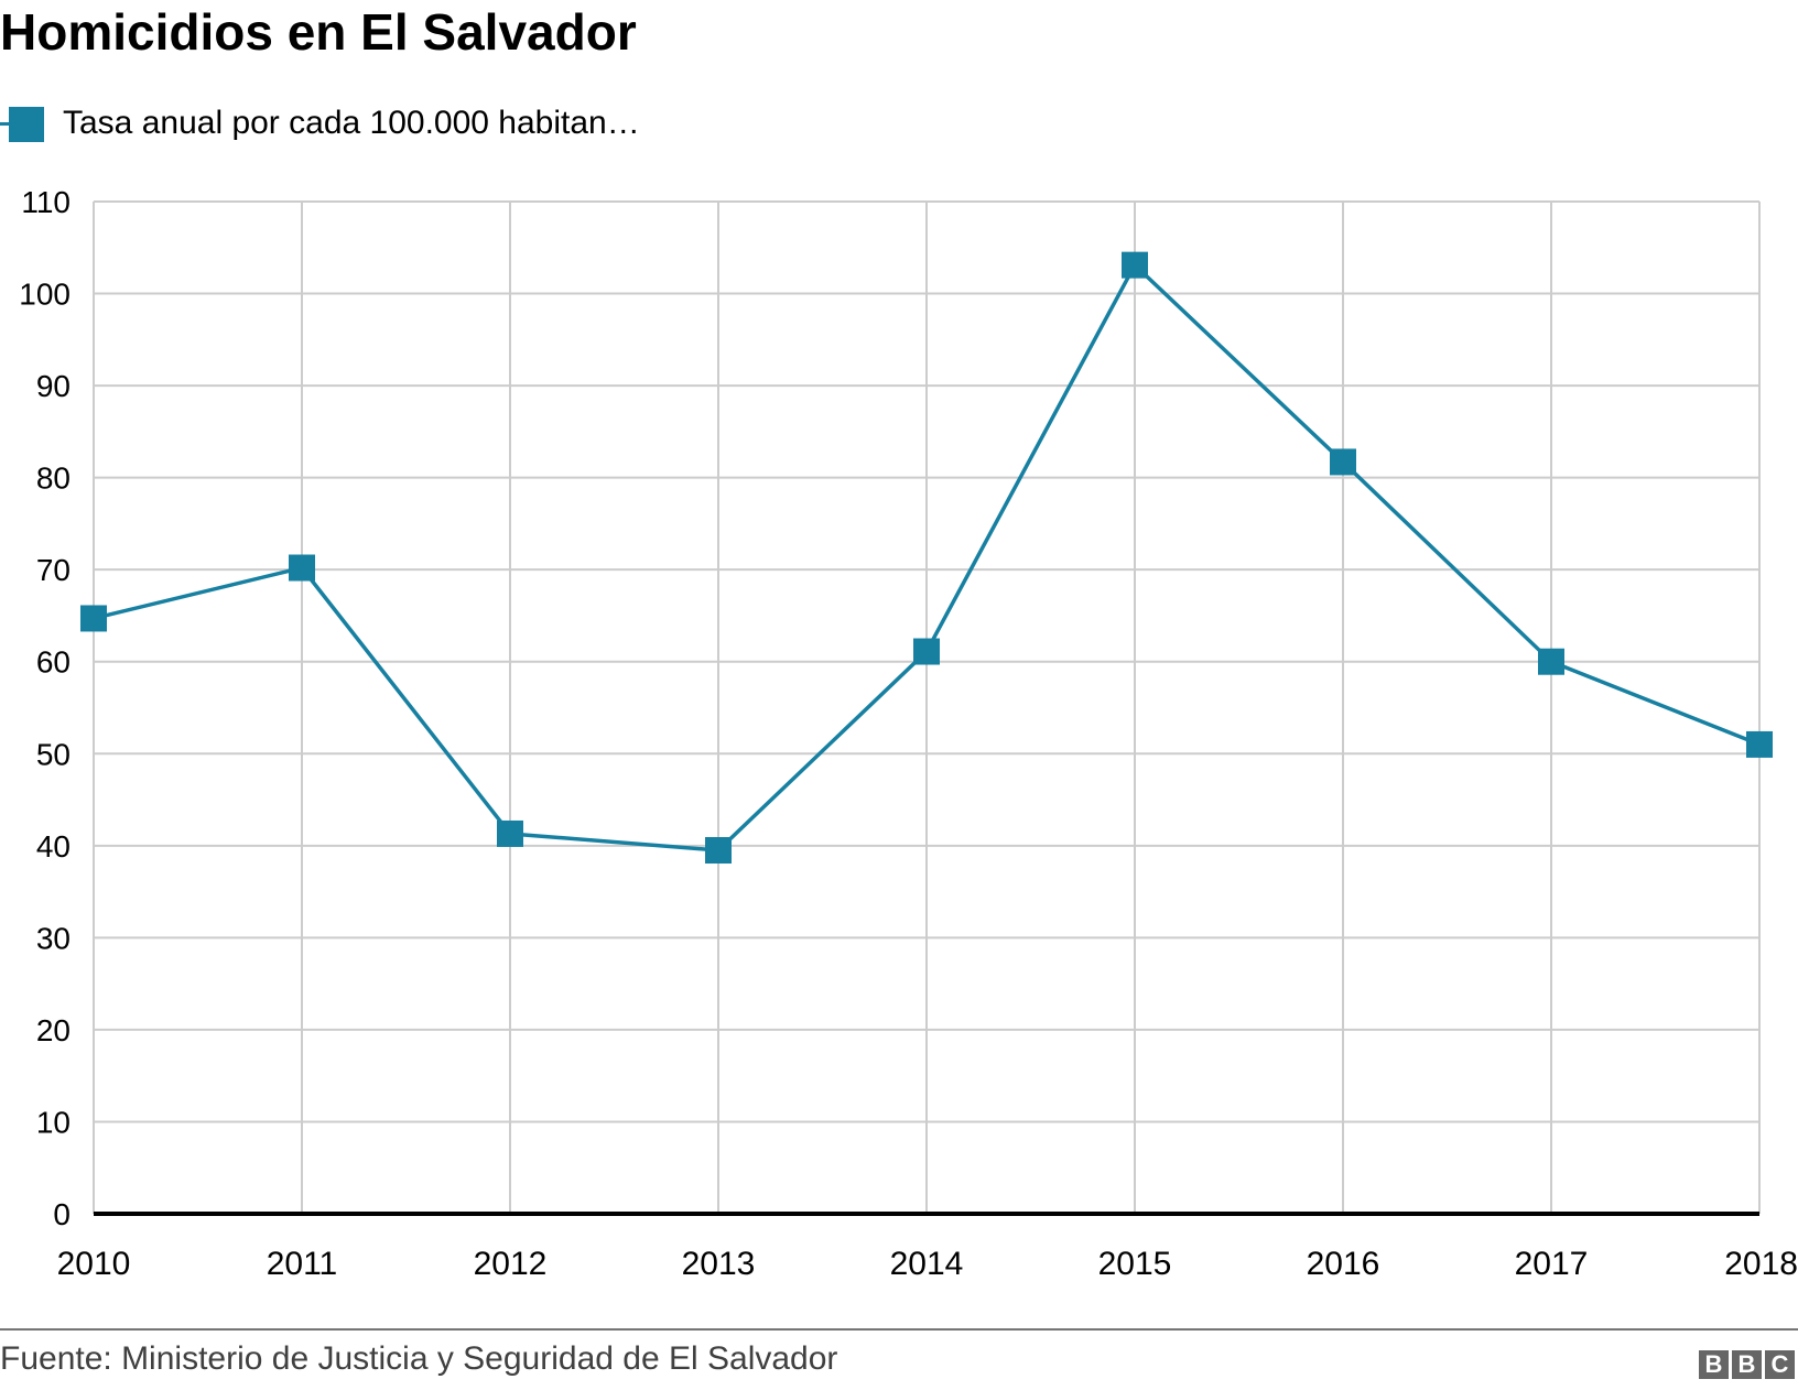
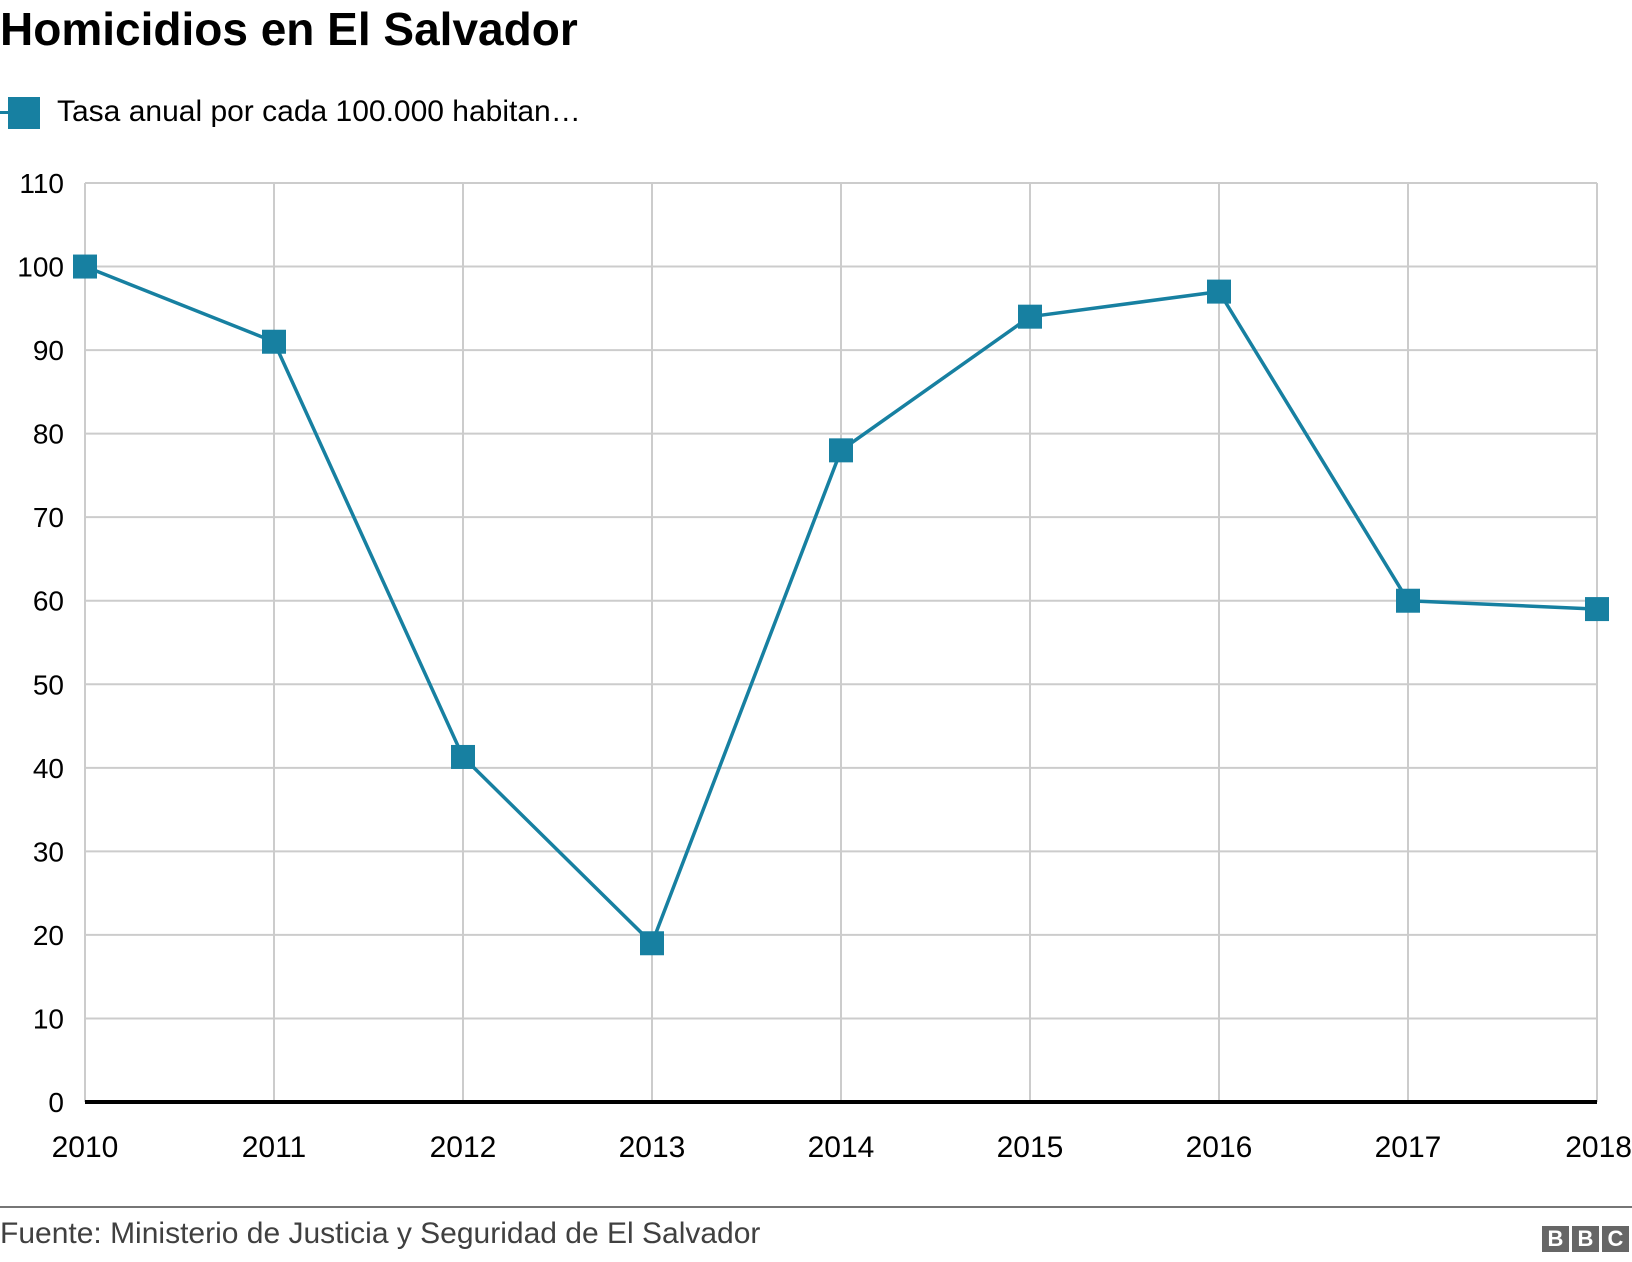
2010: 65 -> 100
2011: 70 -> 91
2013: 40 -> 19
2014: 61 -> 78
2015: 103 -> 94
2016: 82 -> 97
2018: 51 -> 59
